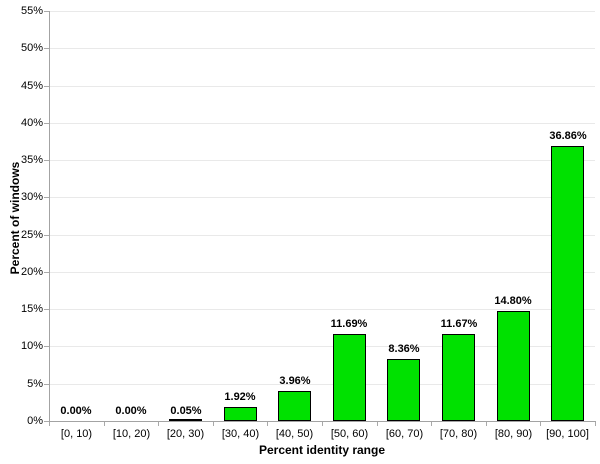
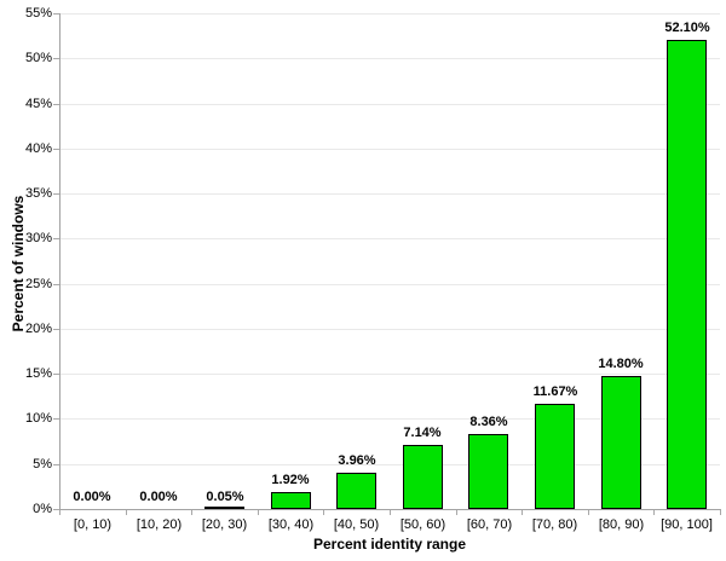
[50, 60): 11.69% -> 7.14%
[90, 100]: 36.86% -> 52.10%
